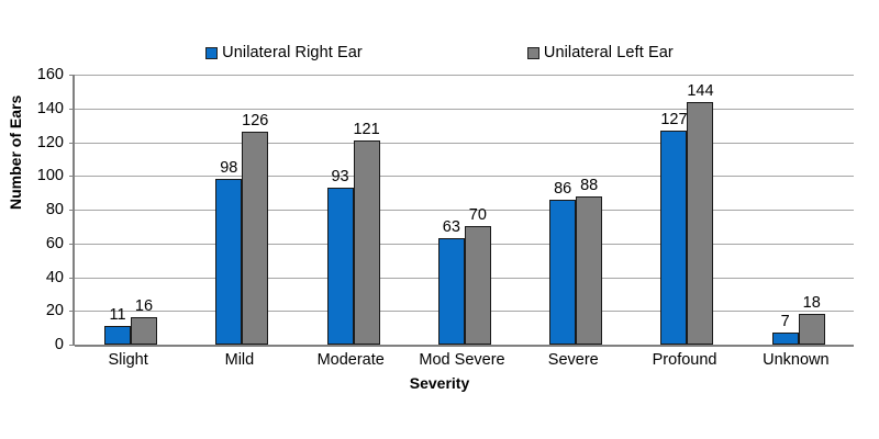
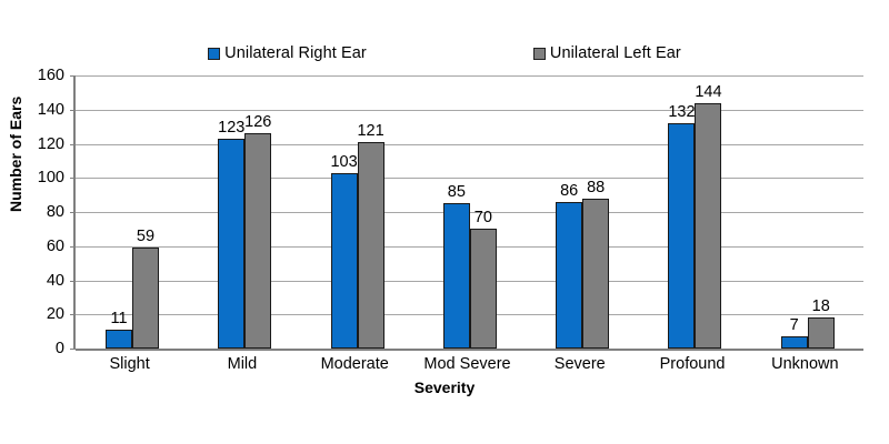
Unilateral Left Ear/Slight: 16 -> 59
Unilateral Right Ear/Mild: 98 -> 123
Unilateral Right Ear/Moderate: 93 -> 103
Unilateral Right Ear/Mod Severe: 63 -> 85
Unilateral Right Ear/Profound: 127 -> 132
